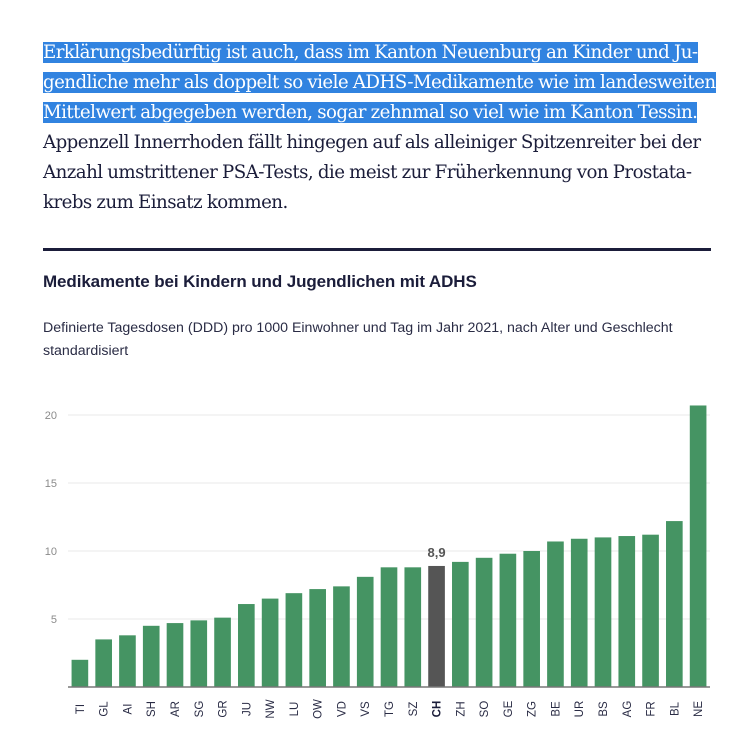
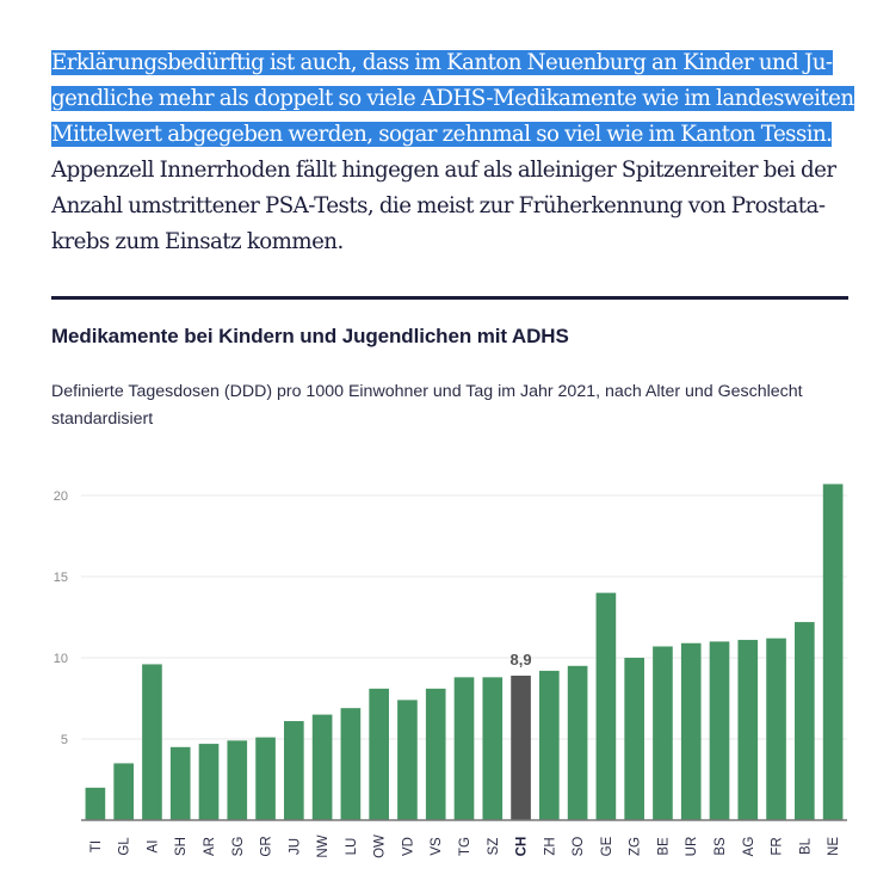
AI: 3.8 -> 9.6
OW: 7.2 -> 8.1
GE: 9.8 -> 14.0
